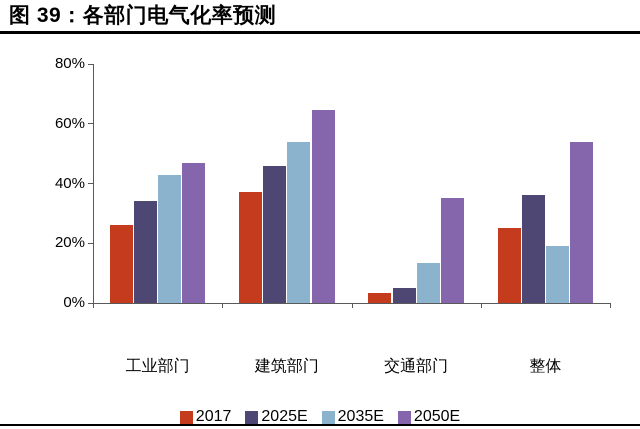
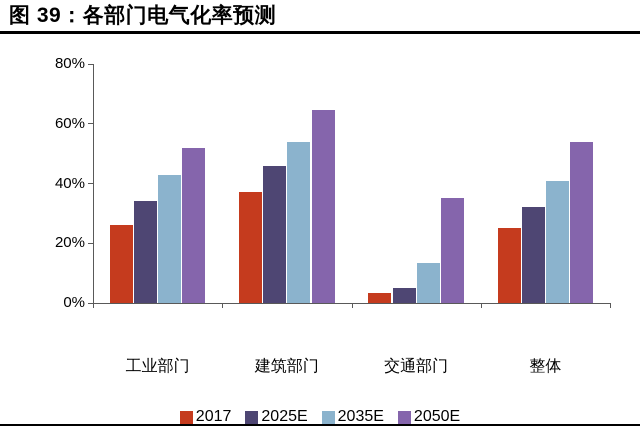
2050E/工业部门: 47% -> 52%
2025E/整体: 36% -> 32%
2035E/整体: 19% -> 41%
